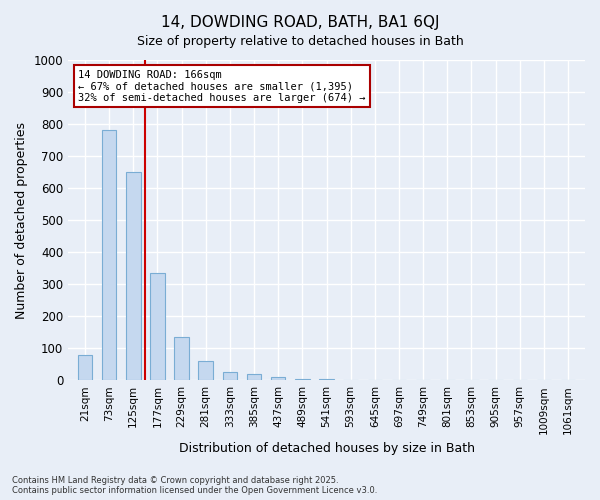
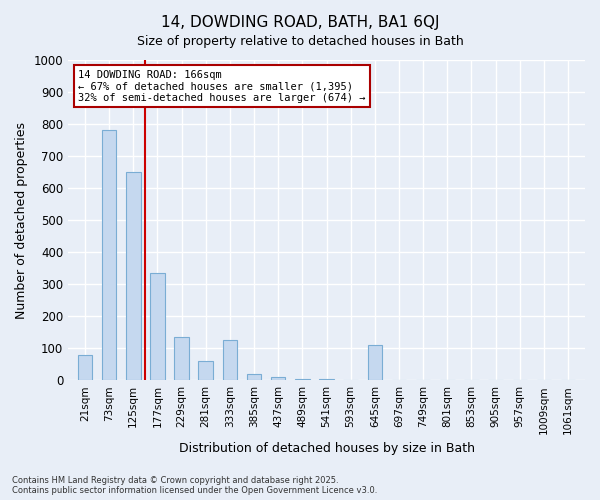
333sqm: 25 -> 125
645sqm: 2 -> 110
